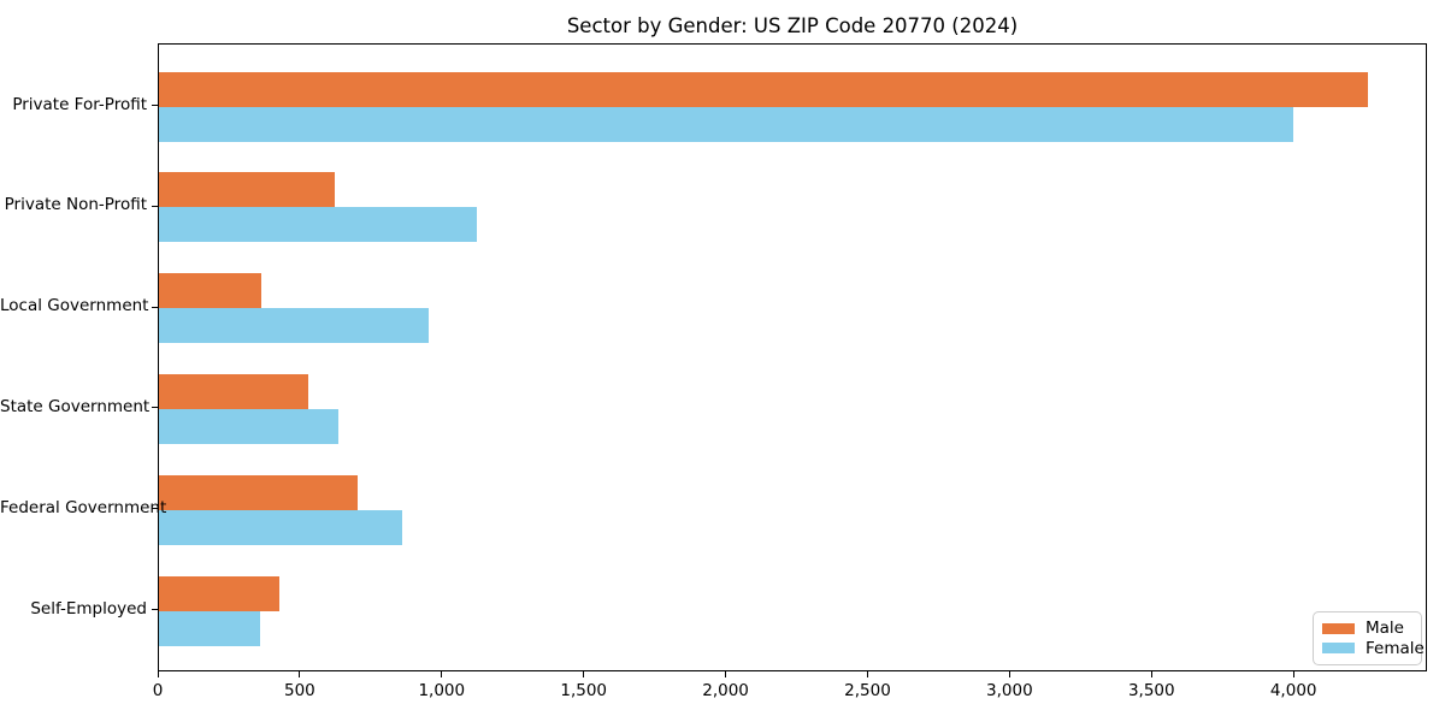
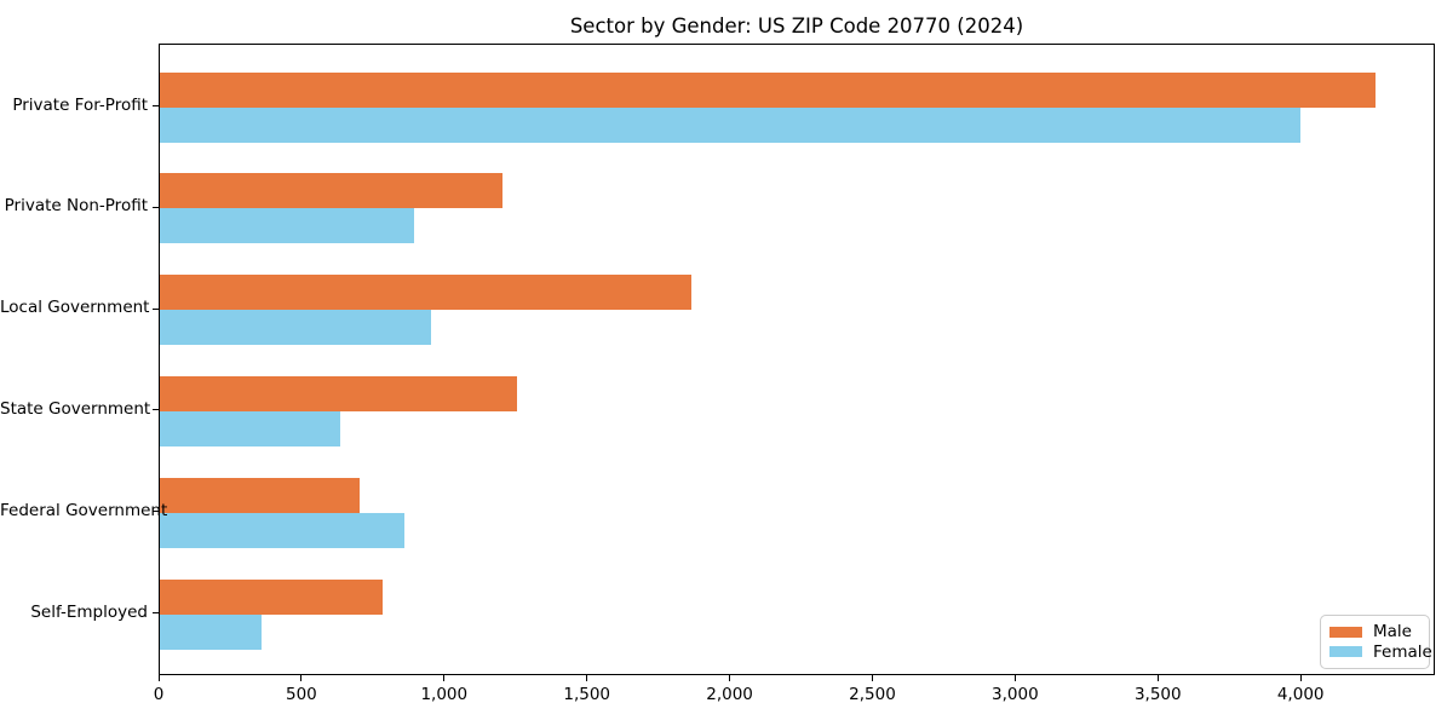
Male/Private Non-Profit: 620 -> 1200
Female/Private Non-Profit: 1120 -> 890
Male/Local Government: 360 -> 1860
Male/State Government: 520 -> 1250
Male/Self-Employed: 420 -> 780
